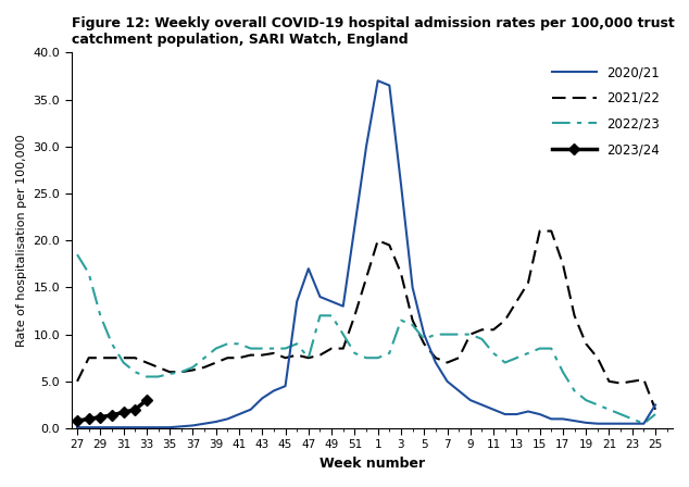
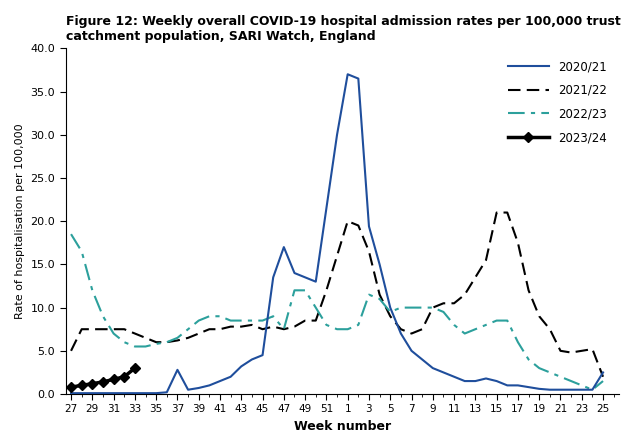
2020/21/37: 0.3 -> 2.8
2020/21/3: 26.0 -> 19.4
